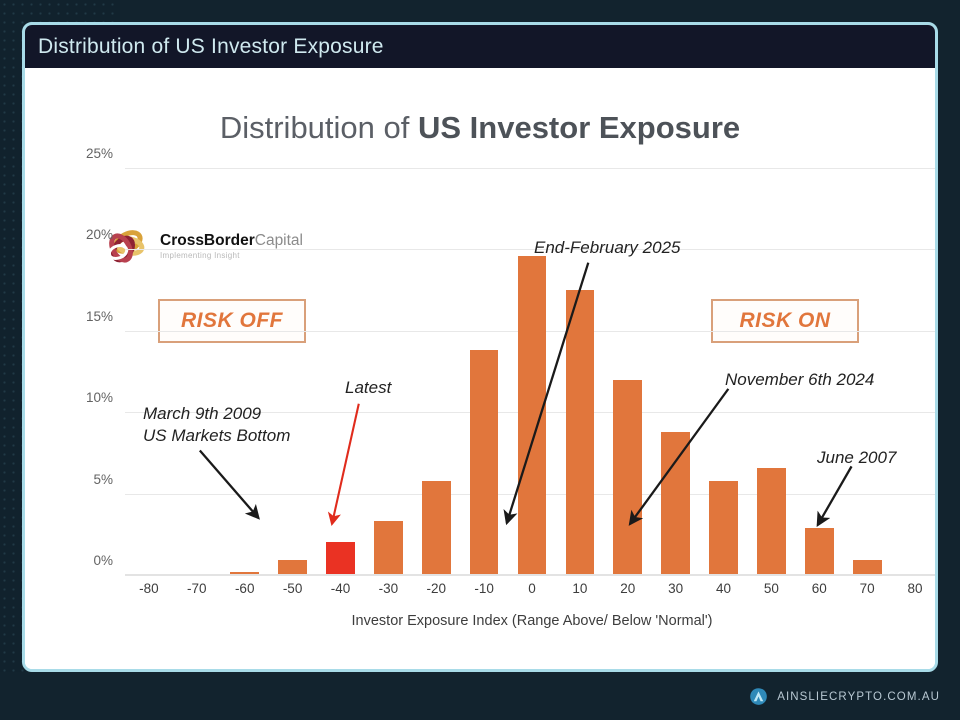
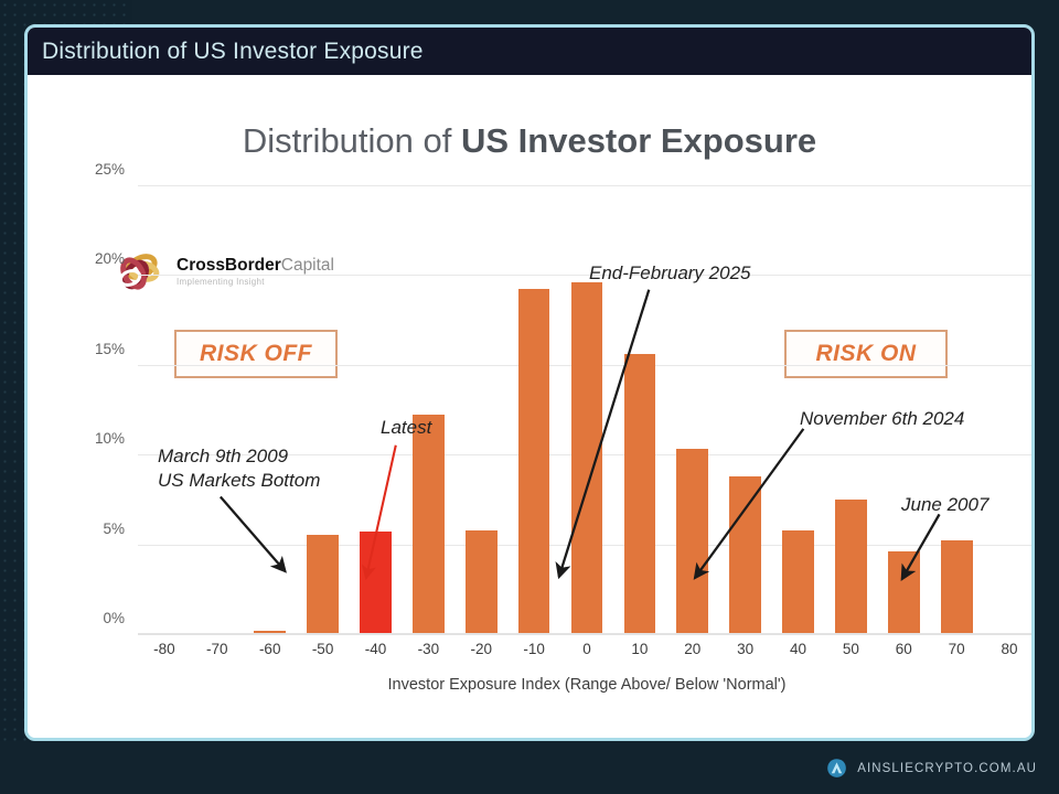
-50: 0.9% -> 5.5%
-40: 2.0% -> 5.7%
-30: 3.3% -> 12.2%
-10: 13.8% -> 19.2%
10: 17.5% -> 15.6%
20: 12.0% -> 10.3%
50: 6.6% -> 7.5%
60: 2.9% -> 4.6%
70: 0.9% -> 5.2%
